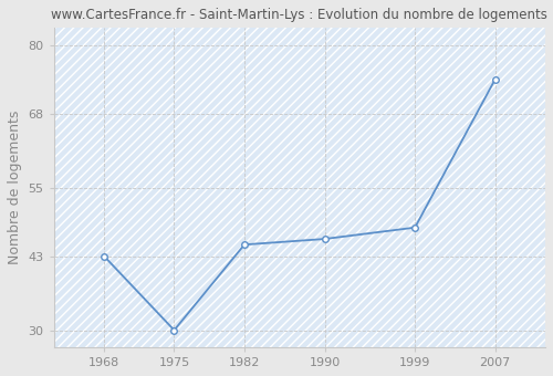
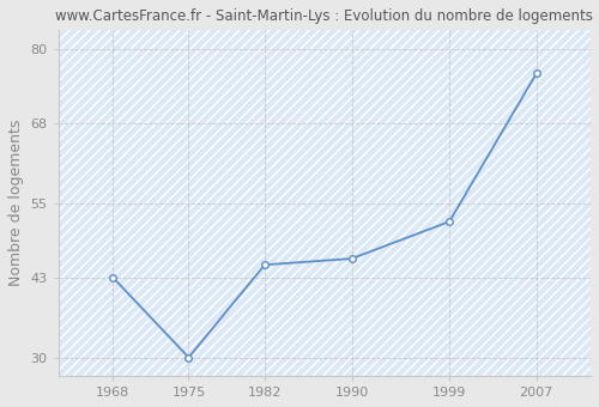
1999: 48 -> 52
2007: 74 -> 76
